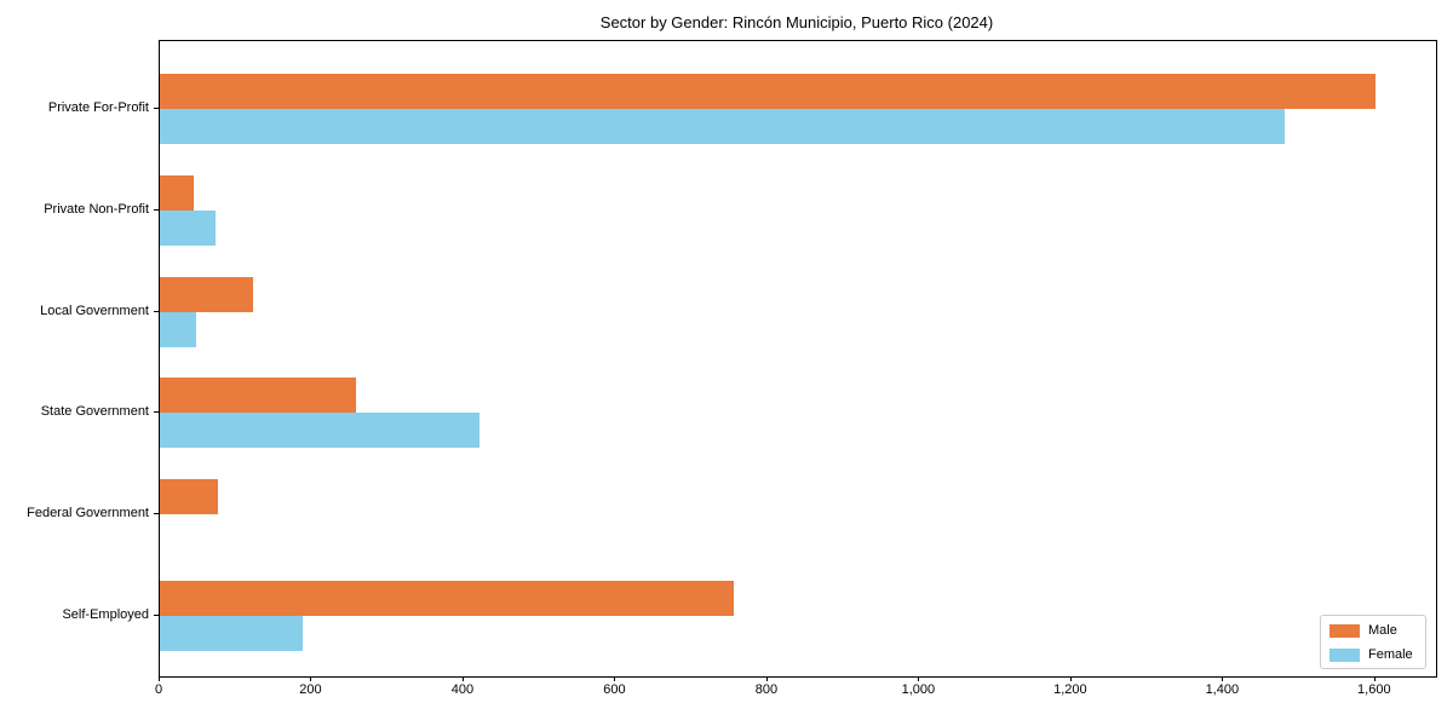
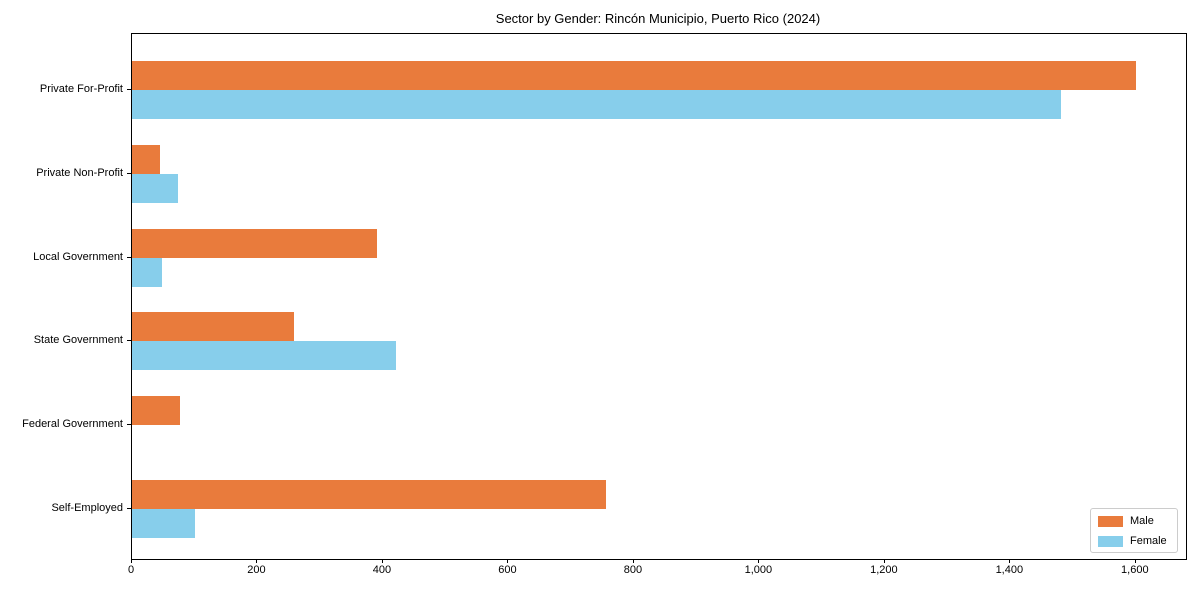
Male/Local Government: 120 -> 390
Female/Self-Employed: 190 -> 100
